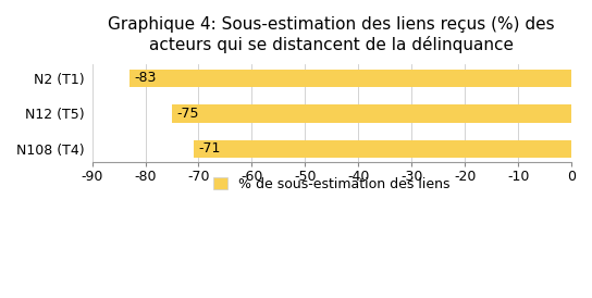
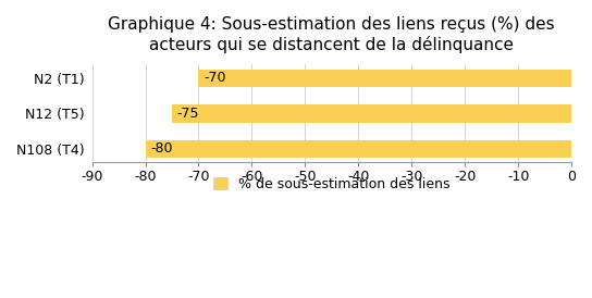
N2 (T1): -83 -> -70
N108 (T4): -71 -> -80
